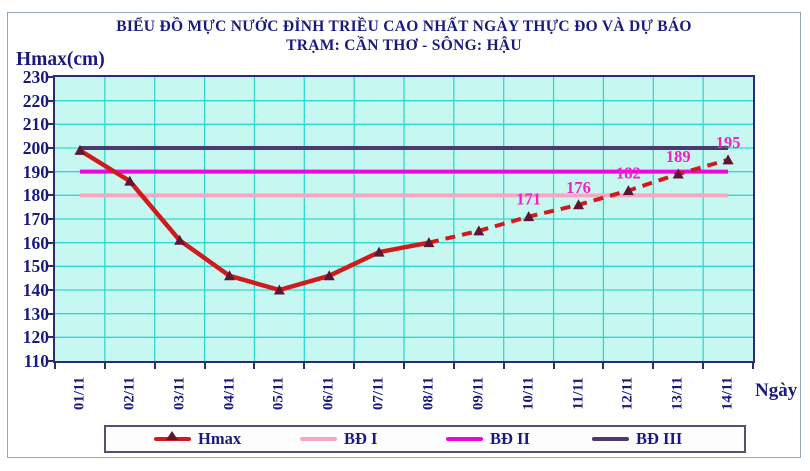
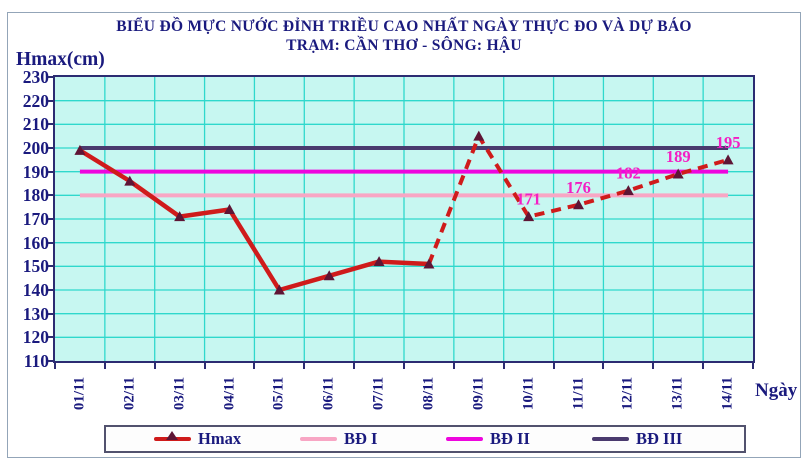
03/11: 161 -> 171
04/11: 146 -> 174
07/11: 156 -> 152
08/11: 160 -> 151
09/11: 165 -> 205
